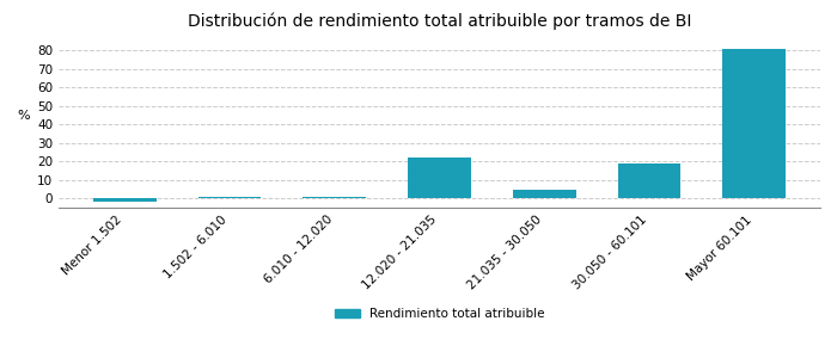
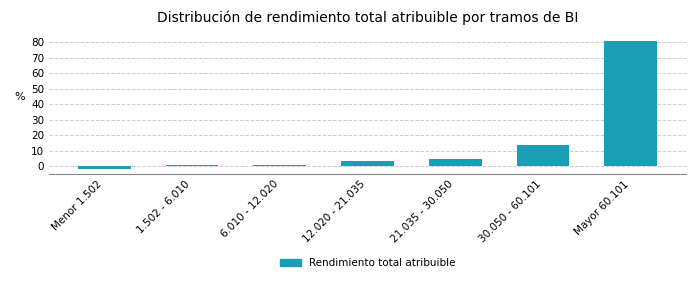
12.020 - 21.035: 22 -> 3
30.050 - 60.101: 19 -> 14
